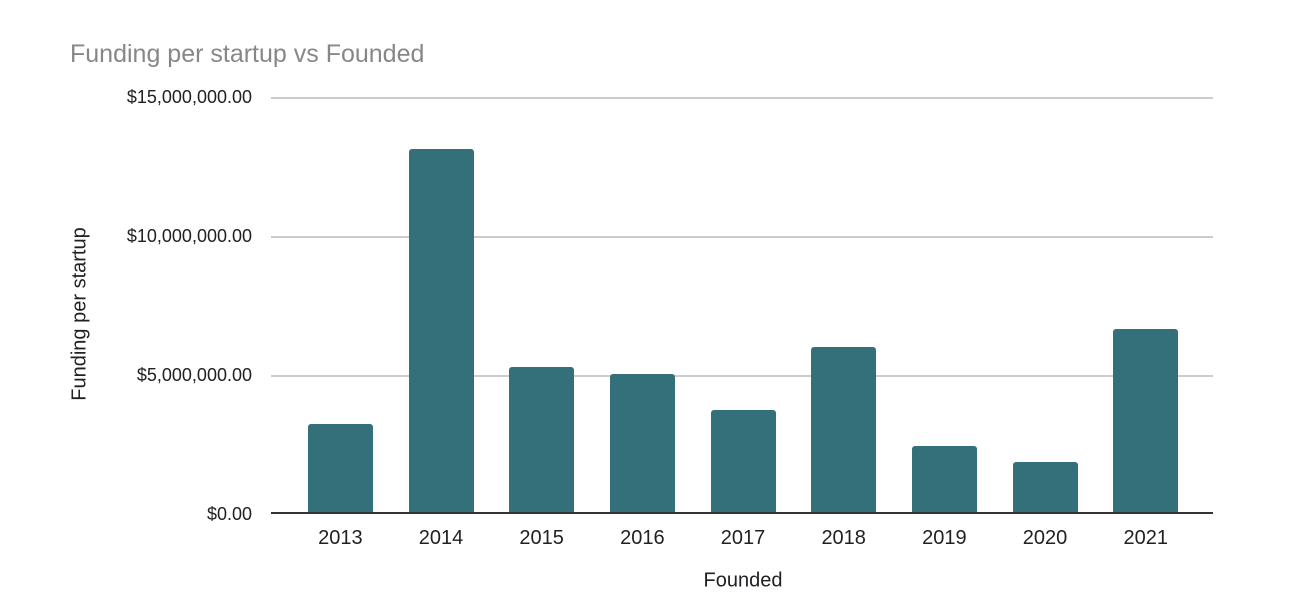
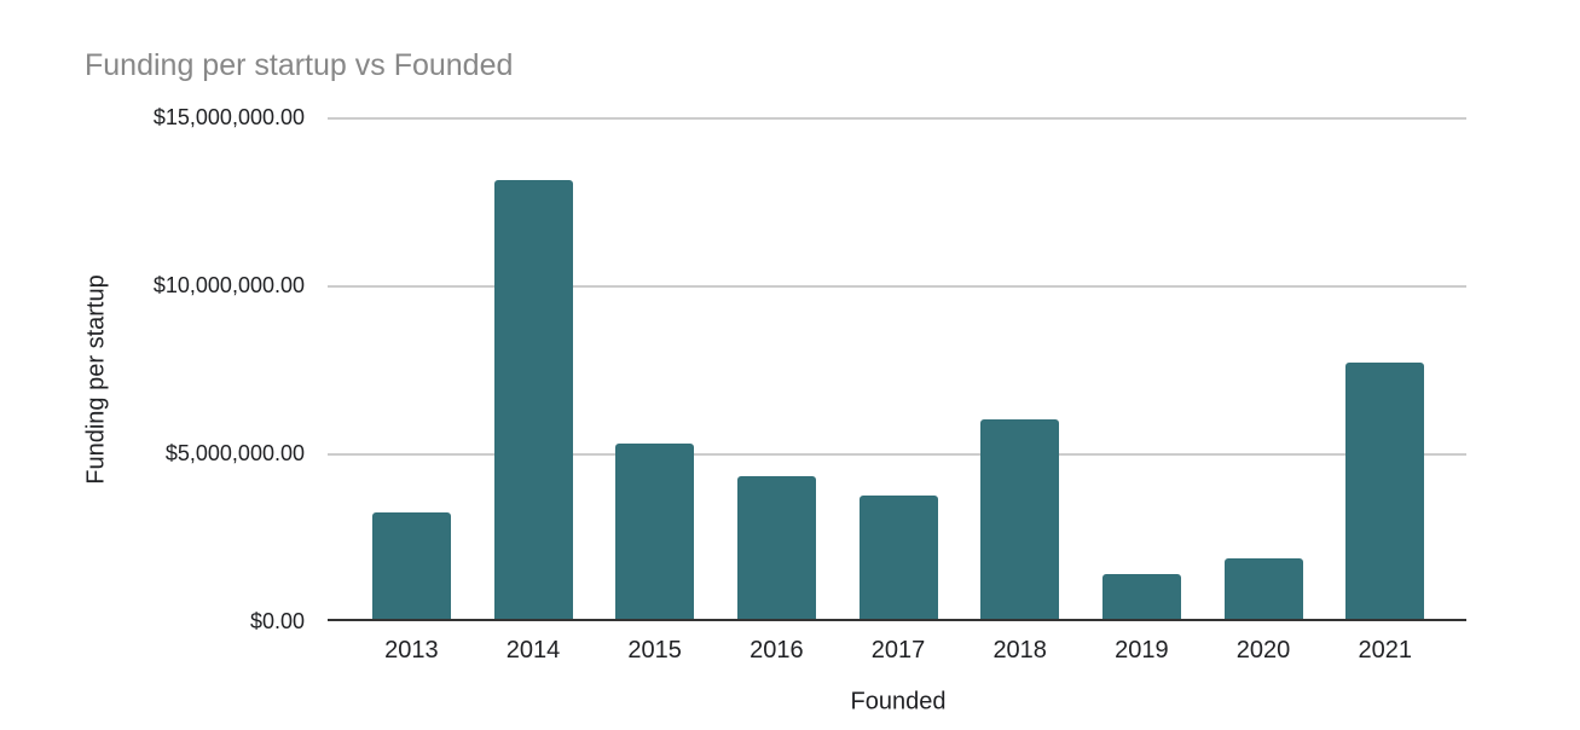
2016: $5000000 -> $4300000
2019: $2400000 -> $1300000
2021: $6600000 -> $7700000
